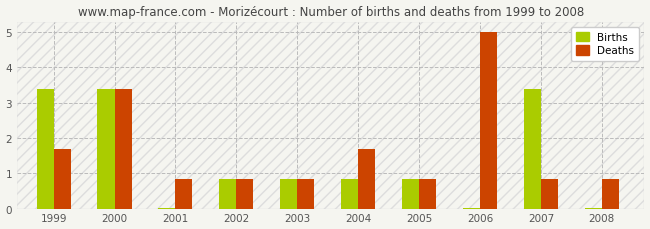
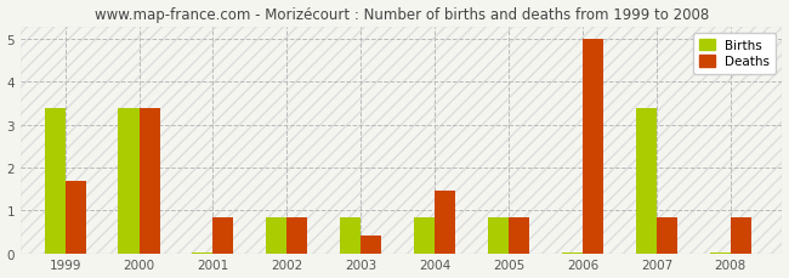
Deaths/2003: 0.85 -> 0.40
Deaths/2004: 1.70 -> 1.45
